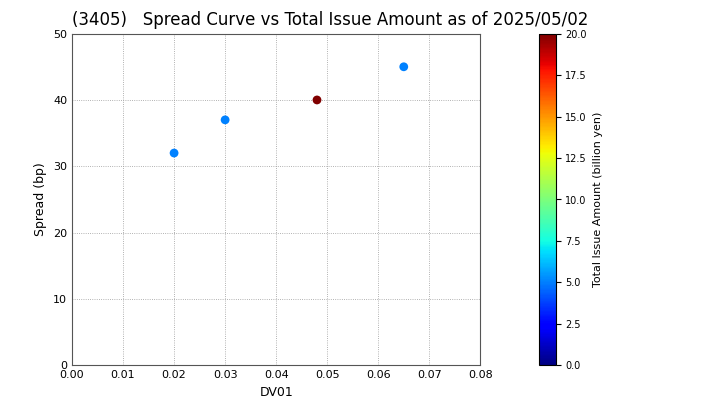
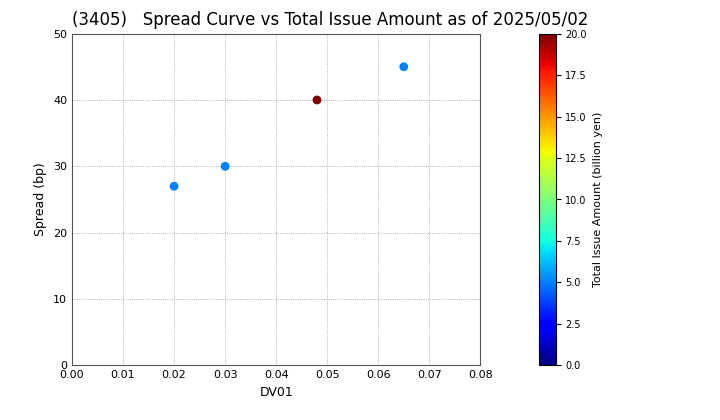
0.02: 32 -> 27
0.03: 37 -> 30
